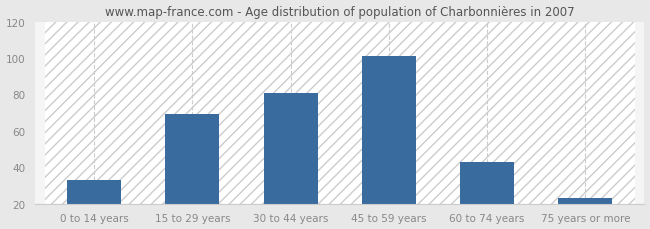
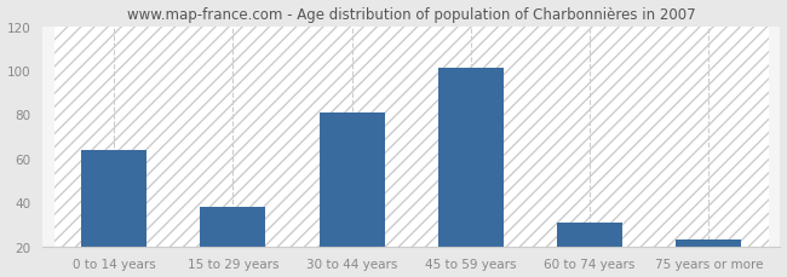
0 to 14 years: 33 -> 64
15 to 29 years: 69 -> 38
60 to 74 years: 43 -> 31
